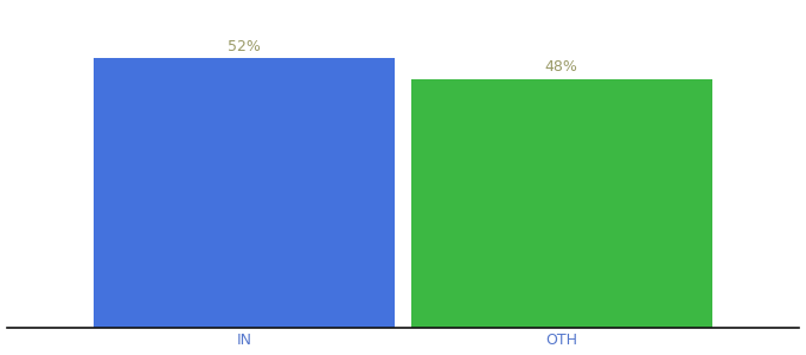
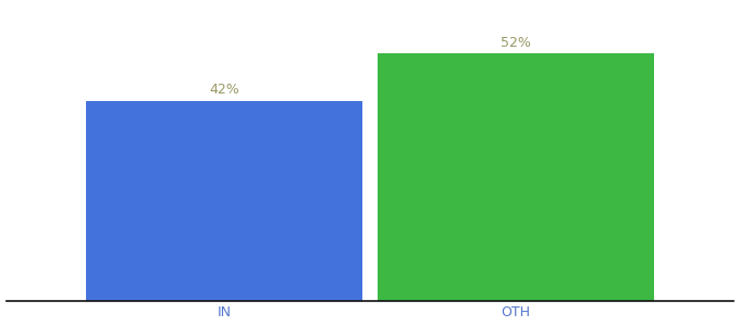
IN: 52% -> 42%
OTH: 48% -> 52%
